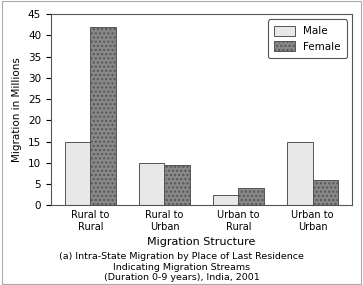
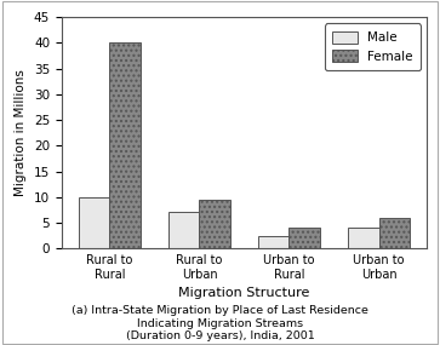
Male/Rural to Rural: 15.0 -> 10.0
Female/Rural to Rural: 42.0 -> 40.0
Male/Rural to Urban: 10.0 -> 7.0
Male/Urban to Urban: 15.0 -> 4.0
